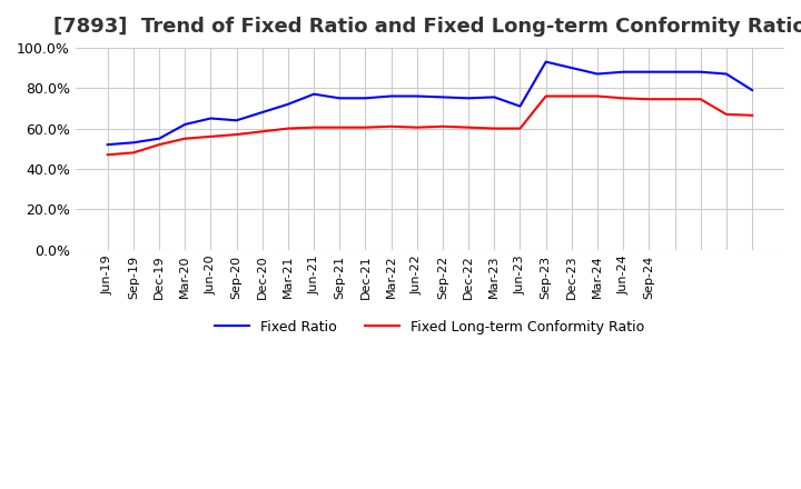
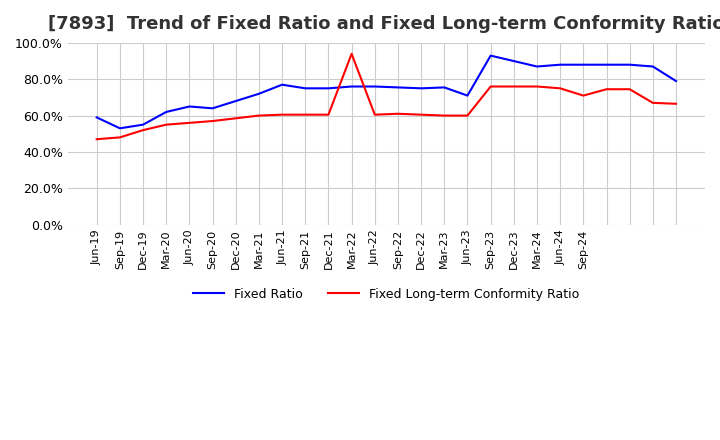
Fixed Ratio/Jun-19: 52% -> 59%
Fixed Long-term Conformity Ratio/Mar-22: 61% -> 94%
Fixed Long-term Conformity Ratio/Sep-24: 74% -> 71%
